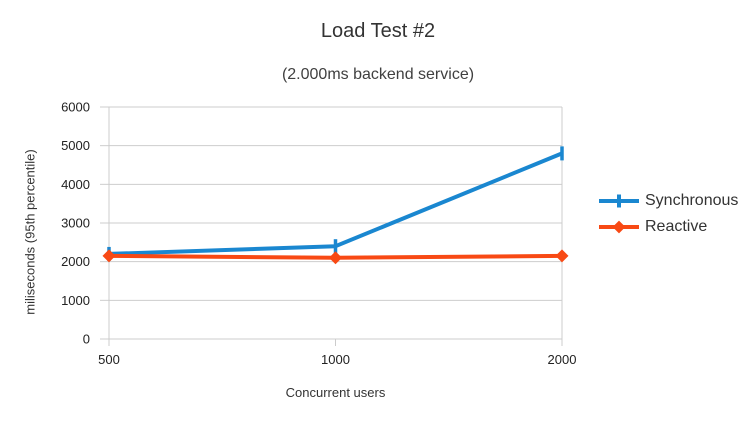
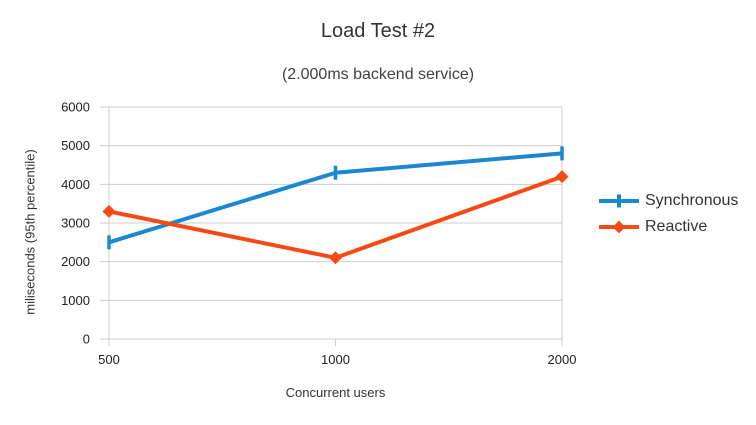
Synchronous/500: 2200 -> 2500
Reactive/500: 2200 -> 3300
Synchronous/1000: 2400 -> 4300
Reactive/2000: 2200 -> 4200
